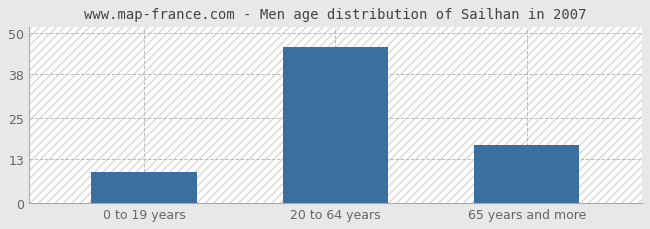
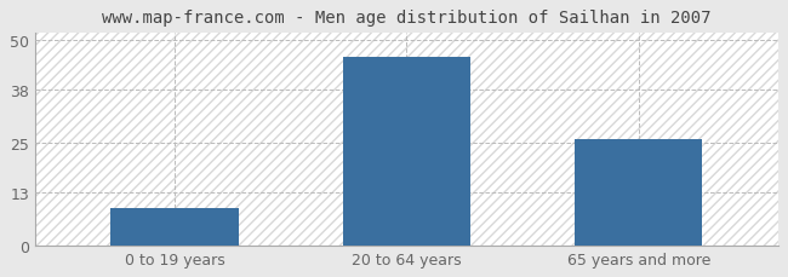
65 years and more: 17 -> 26
